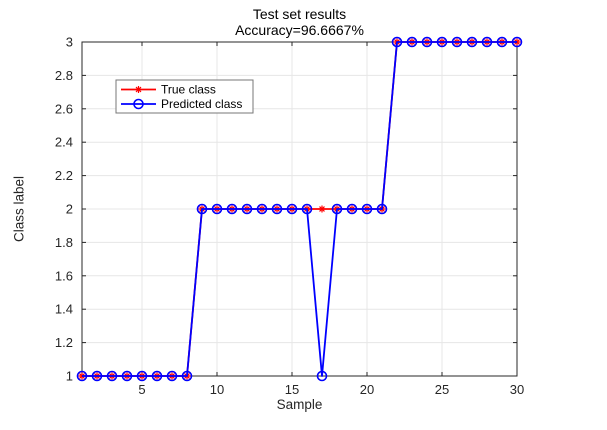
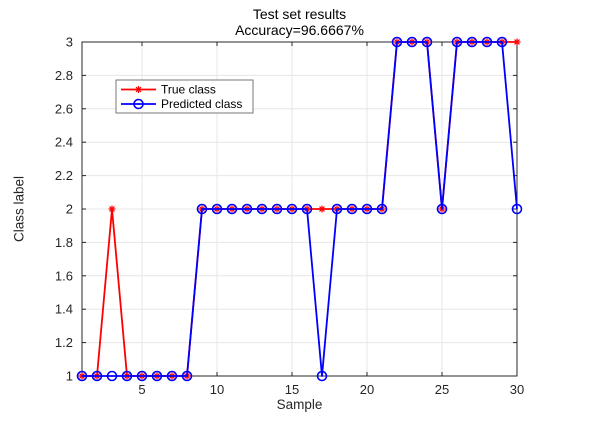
True class/3: 1 -> 2
True class/25: 3 -> 2
Predicted class/25: 3 -> 2
Predicted class/30: 3 -> 2
